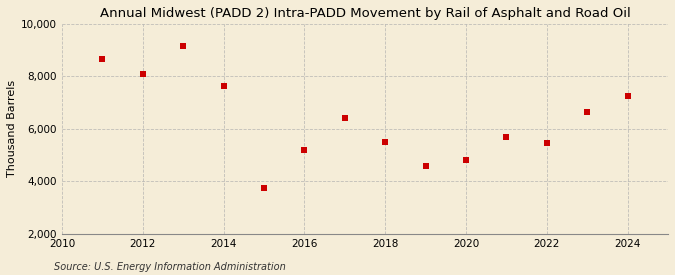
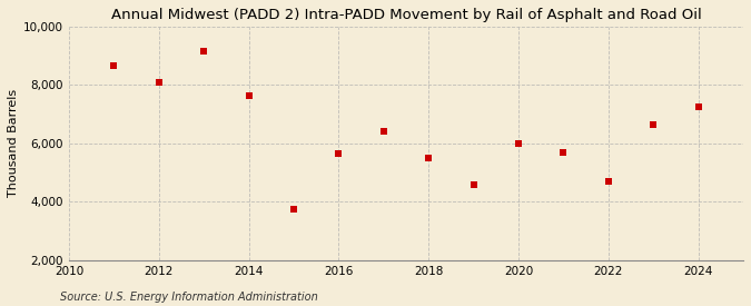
2016: 5,200 -> 5,650
2020: 4,800 -> 6,000
2022: 5,450 -> 4,700
